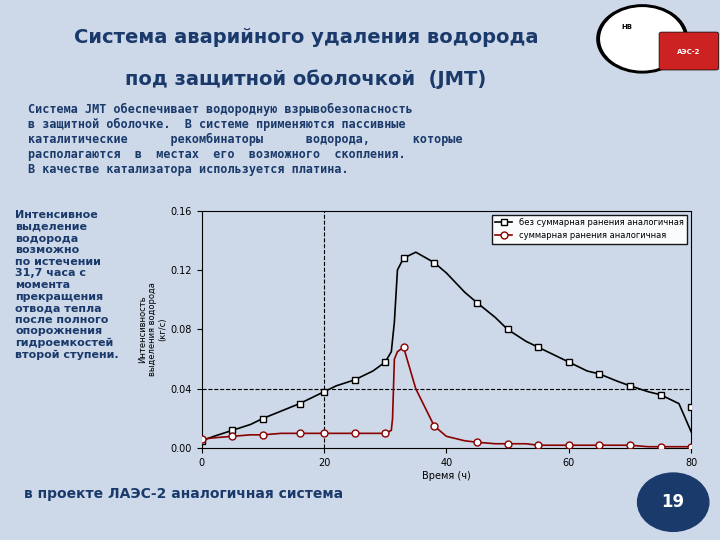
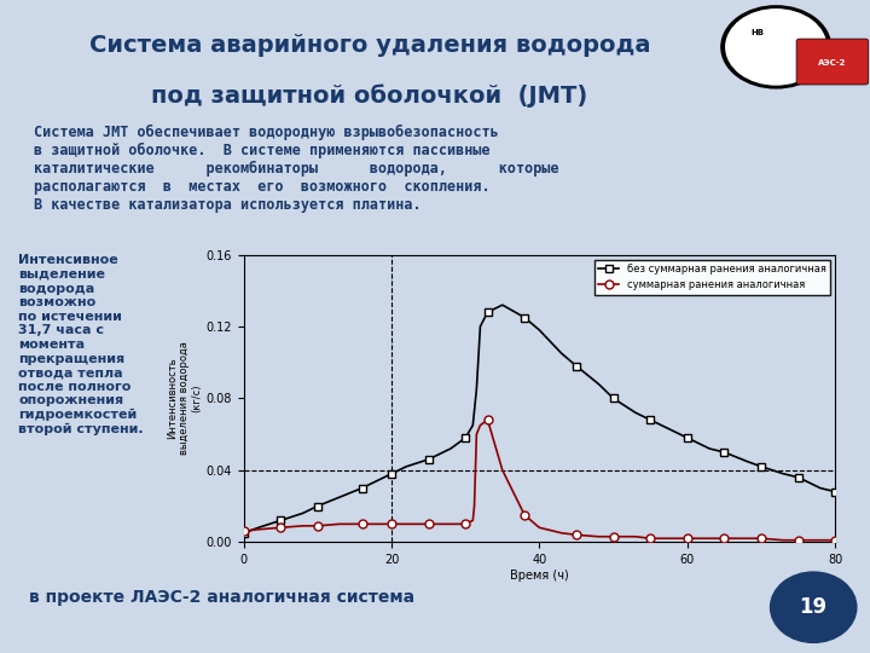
без суммарная ранения аналогичная/80: 0.011 -> 0.028
